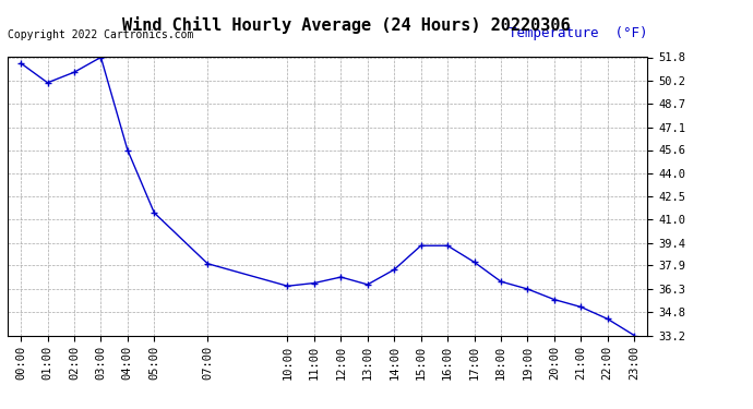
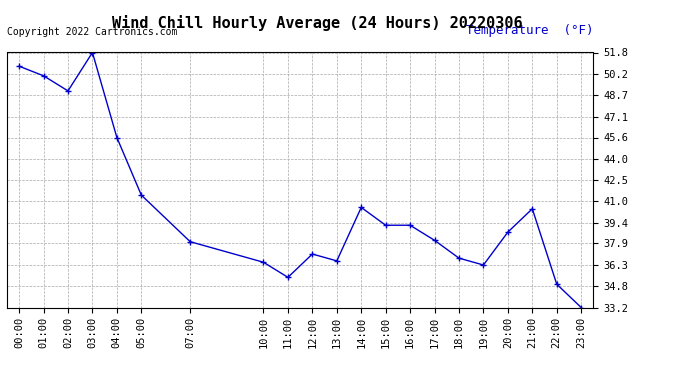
00:00: 51.4 -> 50.8
02:00: 50.8 -> 49.0
11:00: 36.7 -> 35.4
14:00: 37.6 -> 40.5
20:00: 35.6 -> 38.7
21:00: 35.1 -> 40.4
22:00: 34.3 -> 34.9
